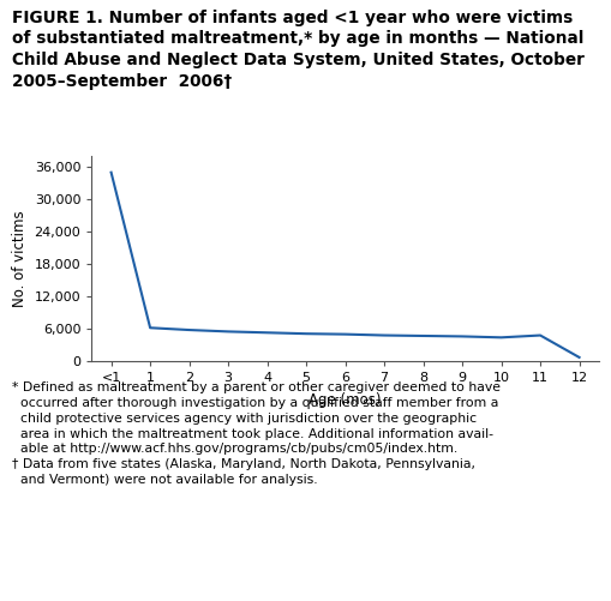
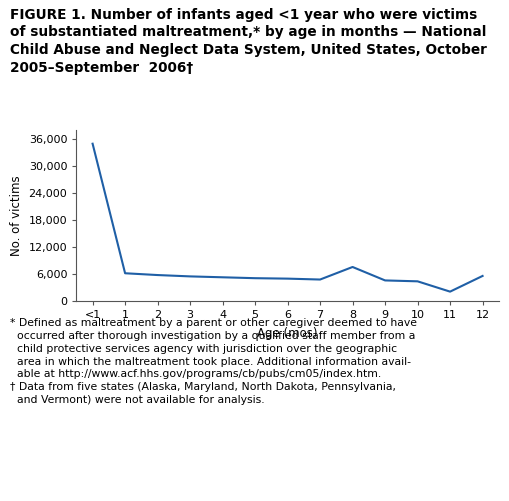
8: 4,600 -> 7,500
11: 4,700 -> 2,000
12: 600 -> 5,500
